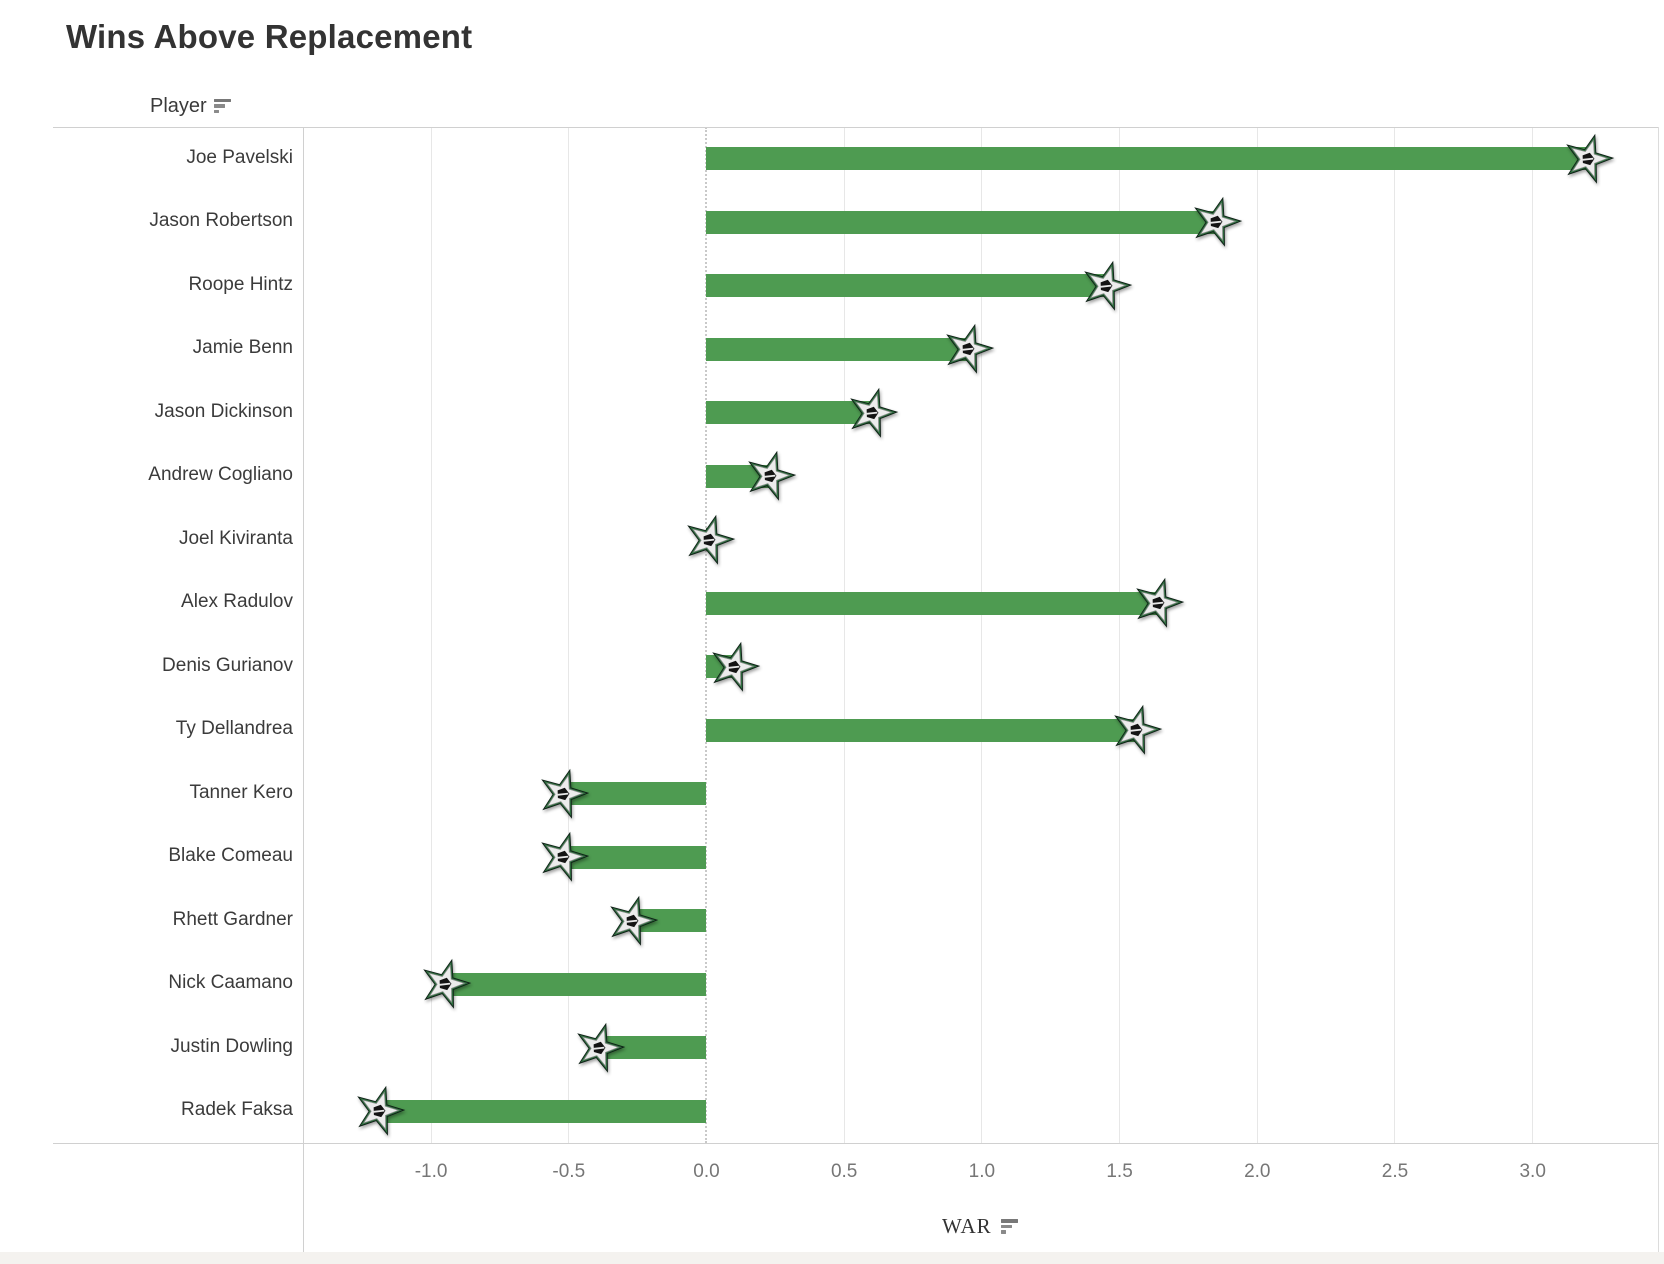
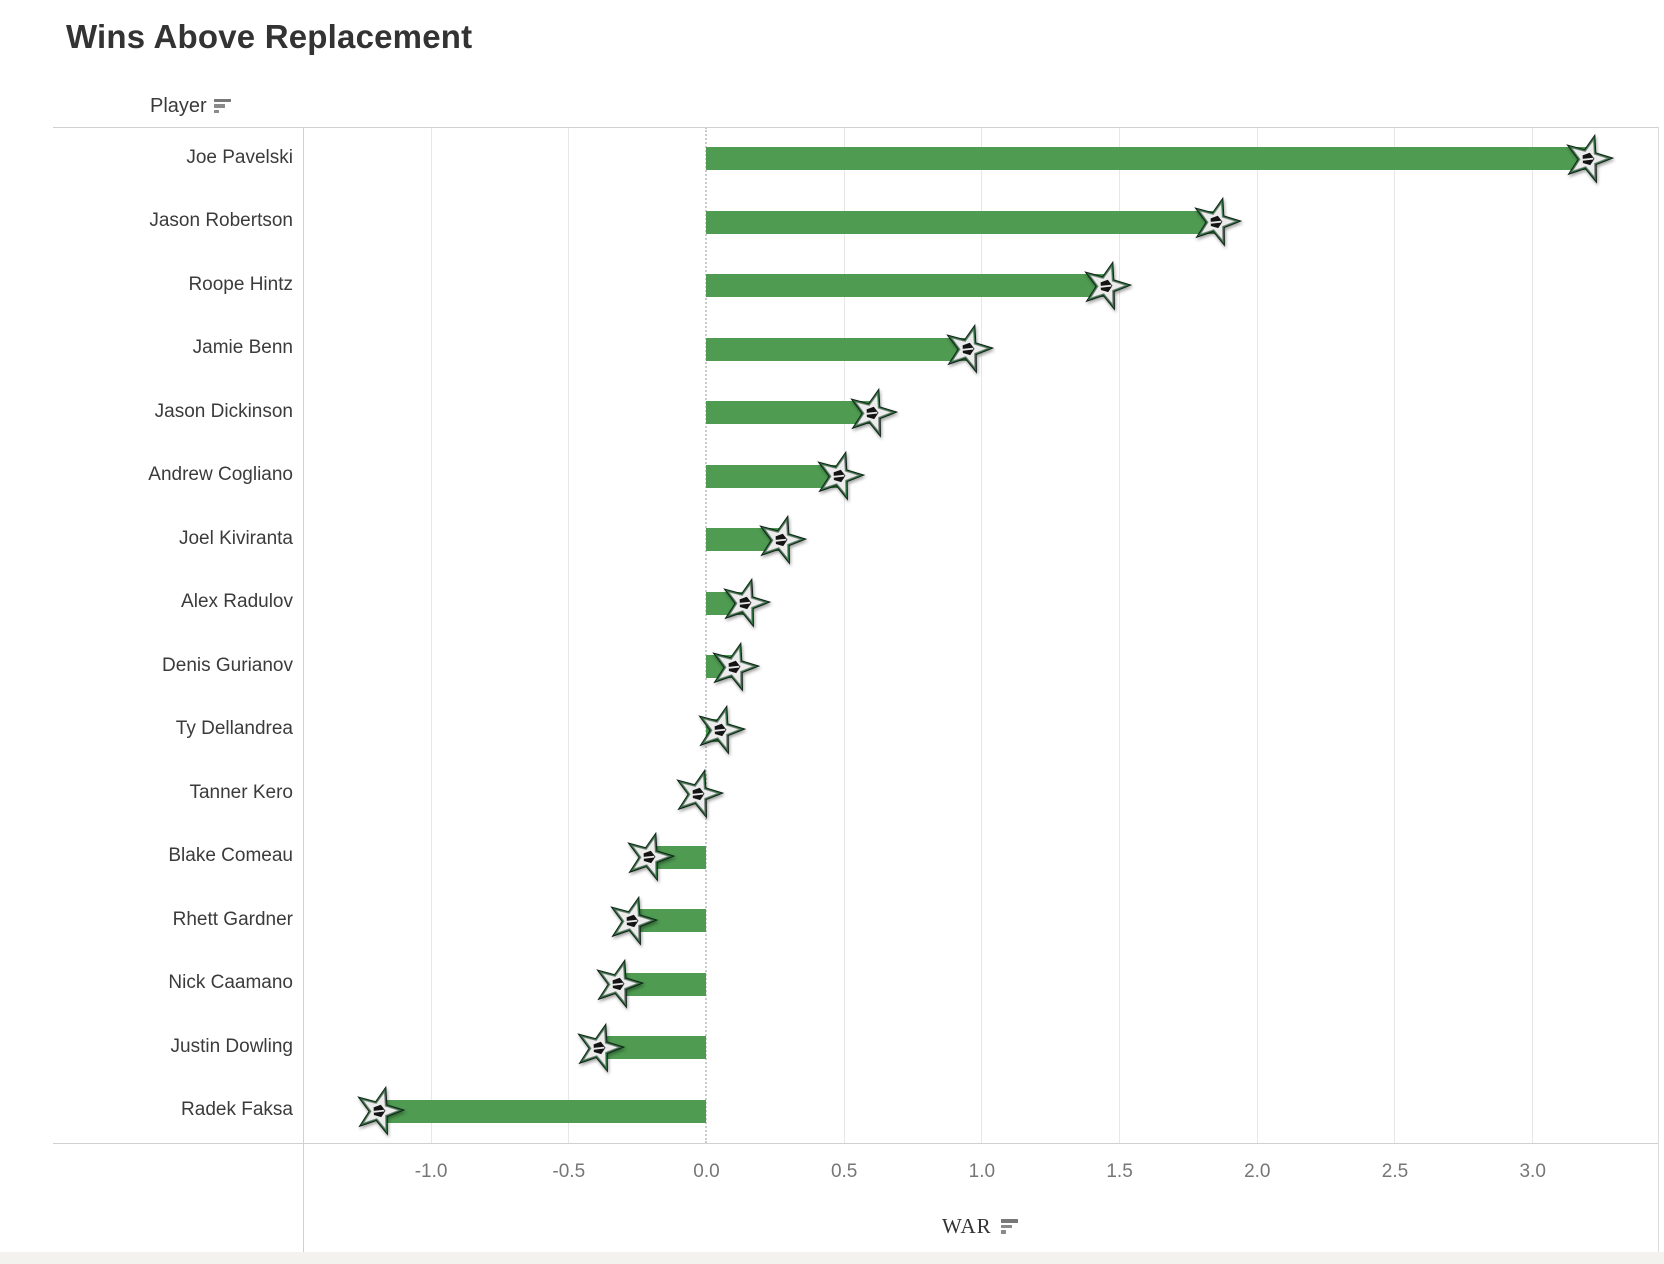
Andrew Cogliano: 0.23 -> 0.48
Joel Kiviranta: 0.01 -> 0.27
Alex Radulov: 1.64 -> 0.14
Ty Dellandrea: 1.56 -> 0.05
Tanner Kero: -0.52 -> -0.03
Blake Comeau: -0.52 -> -0.21
Nick Caamano: -0.95 -> -0.32
